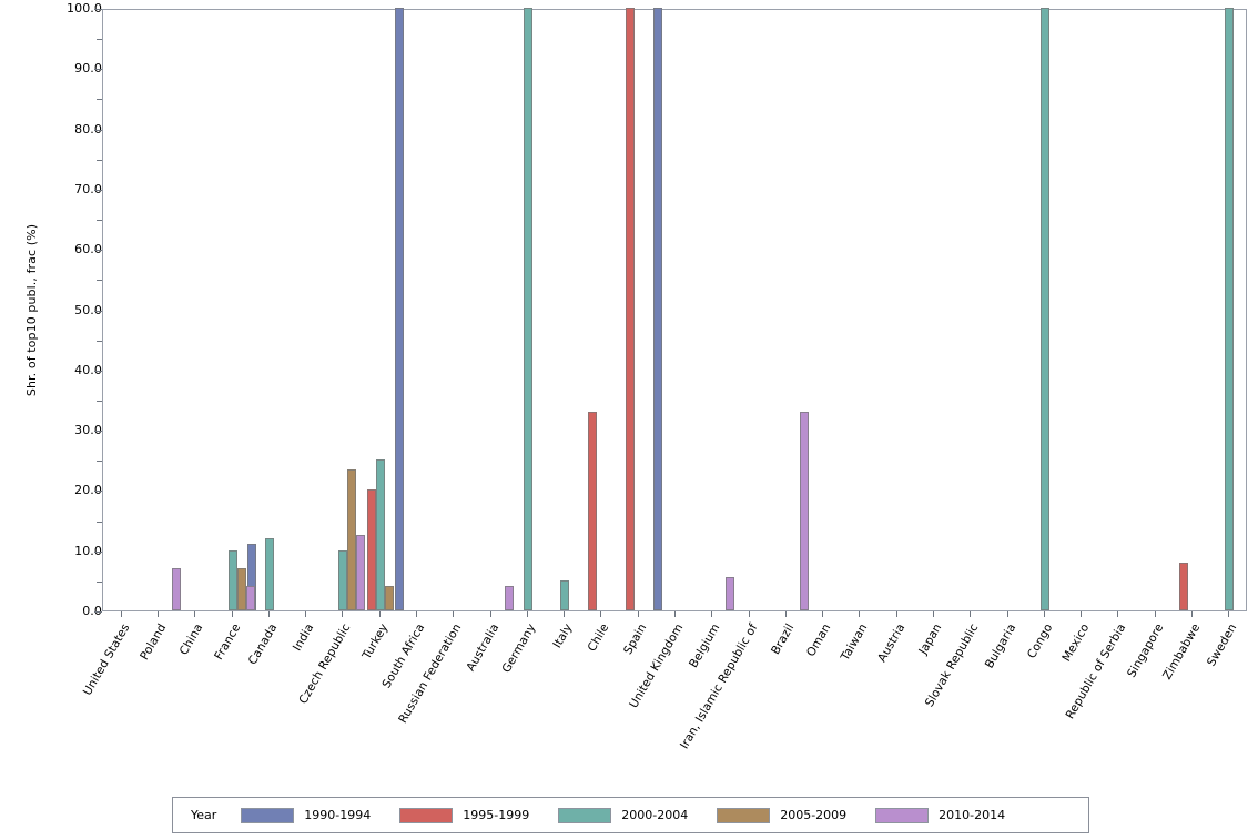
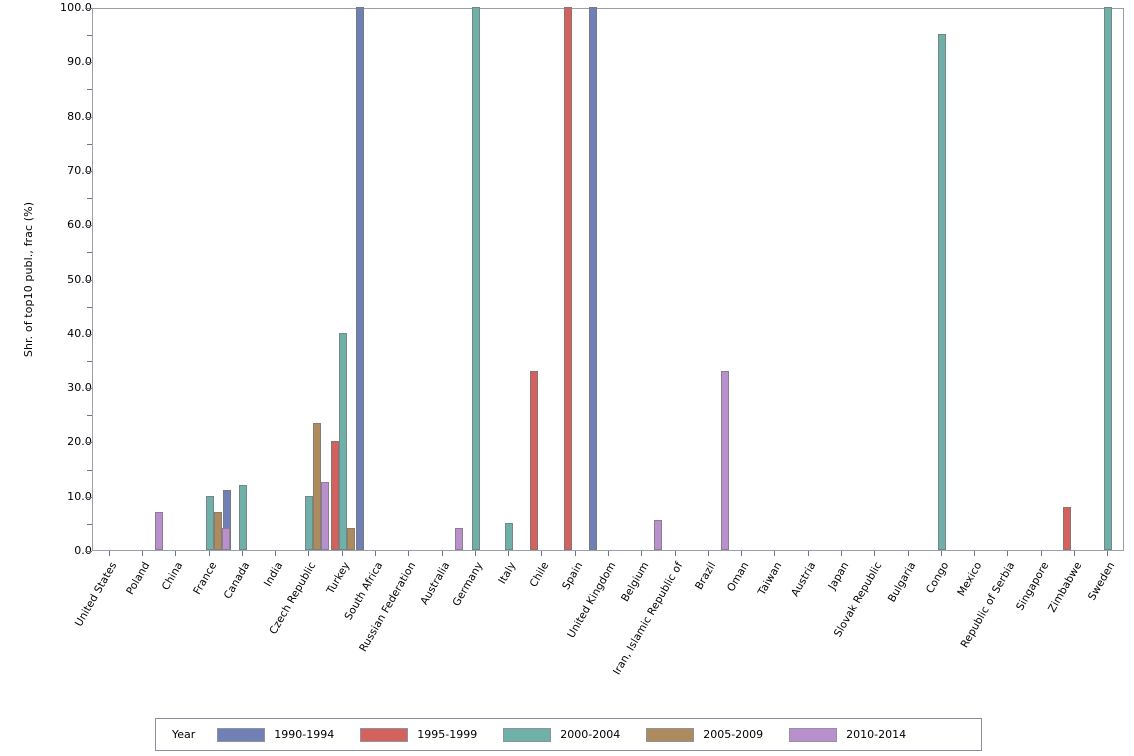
2000-2004/Turkey: 25 -> 40
2000-2004/Congo: 100 -> 95
